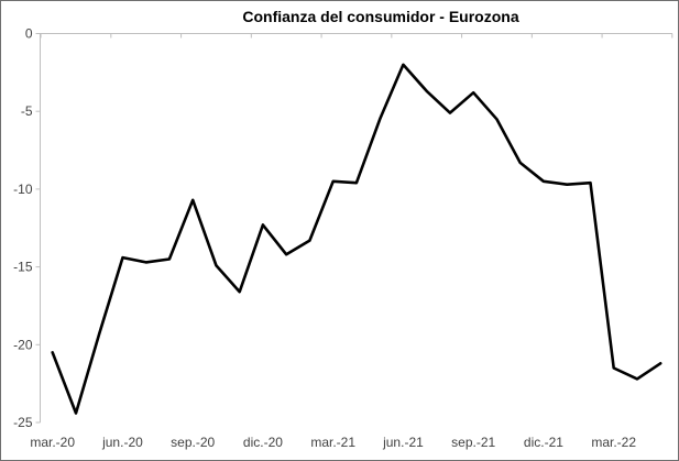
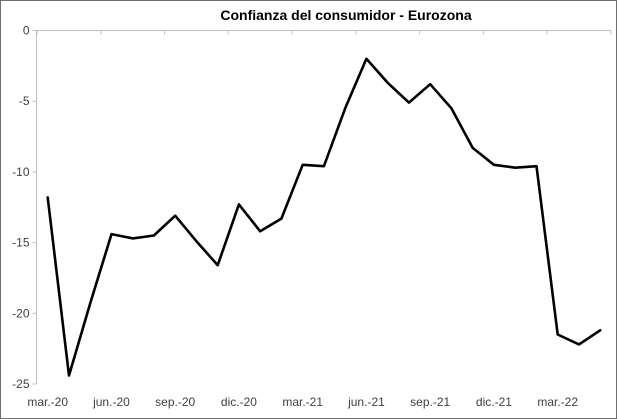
mar.-20: -20.5 -> -11.8
sep.-20: -10.7 -> -13.1
